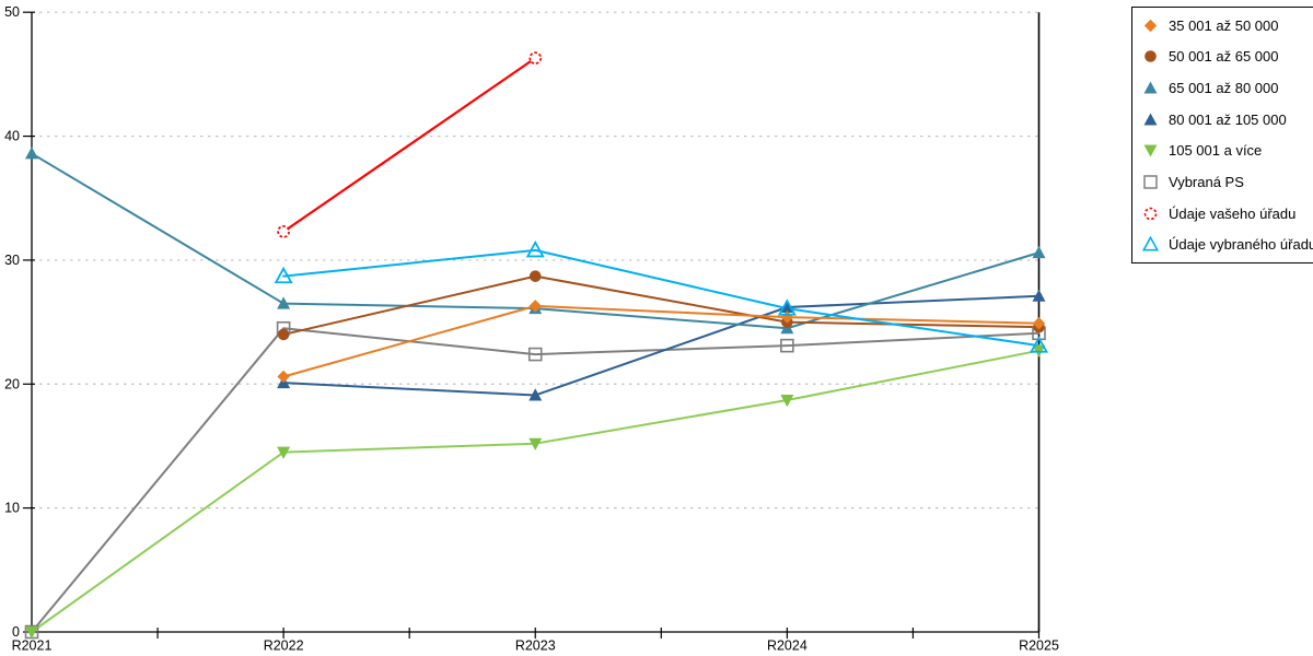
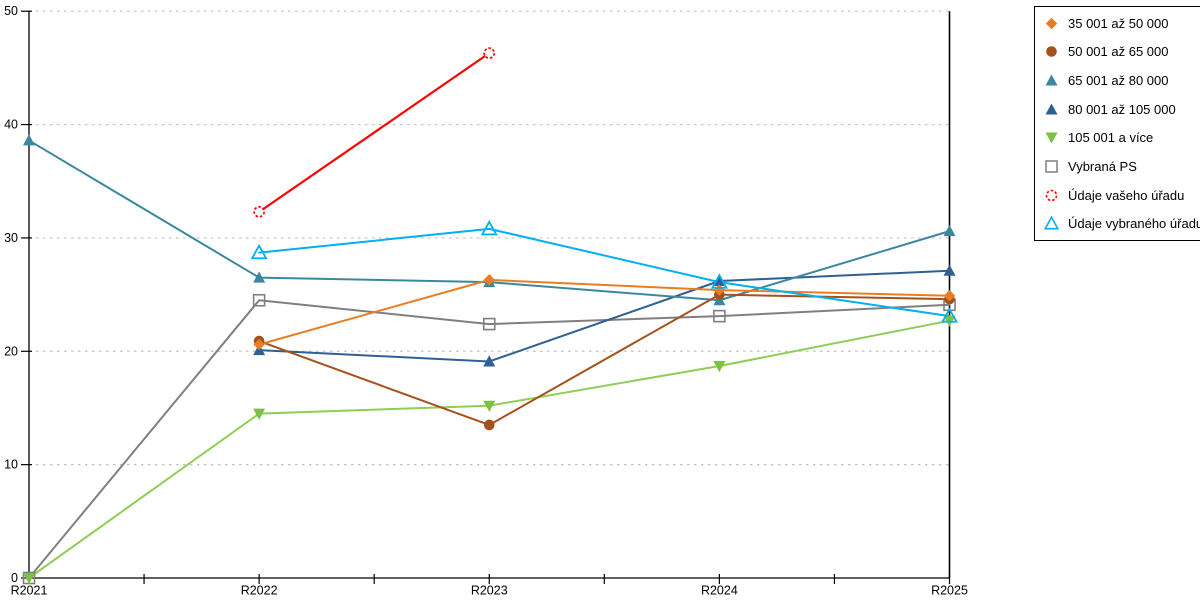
50 001 až 65 000/R2022: 24.0 -> 20.9
50 001 až 65 000/R2023: 28.7 -> 13.5
